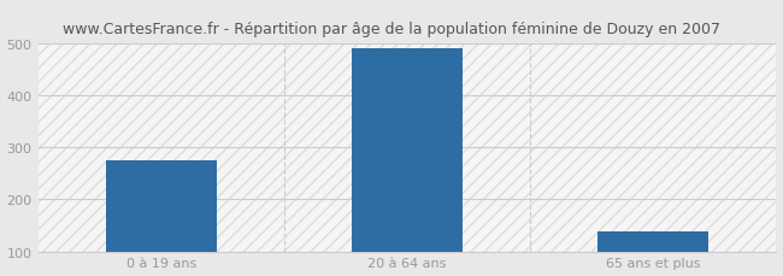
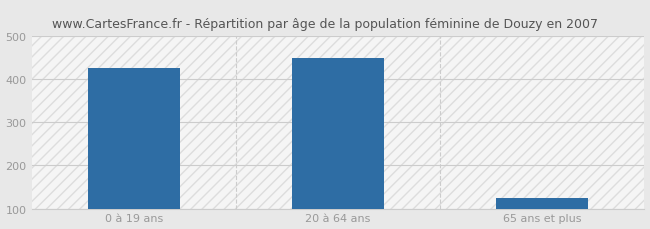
0 à 19 ans: 275 -> 425
20 à 64 ans: 490 -> 450
65 ans et plus: 138 -> 125
